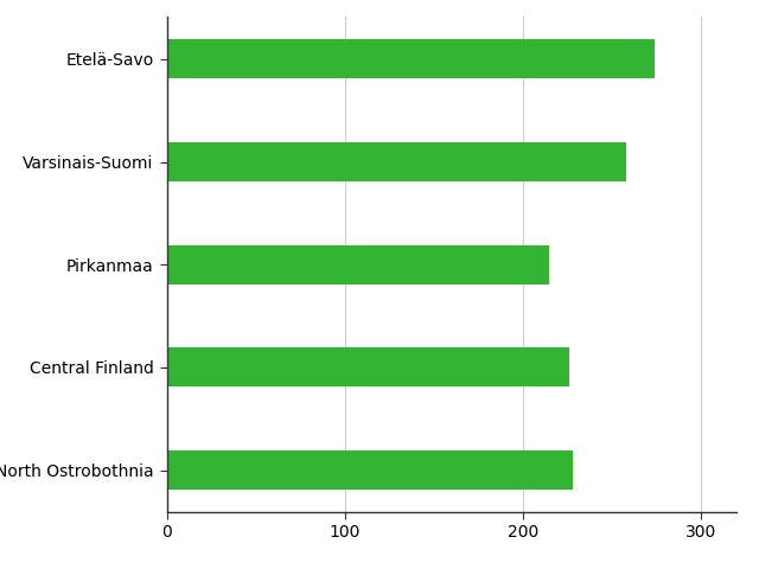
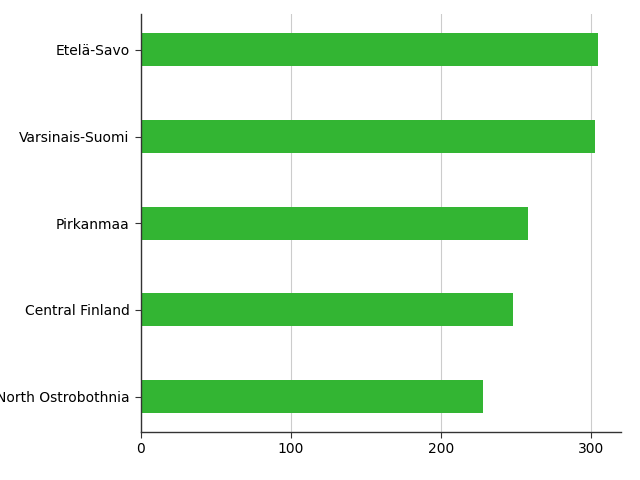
Etelä-Savo: 274 -> 305
Varsinais-Suomi: 258 -> 303
Pirkanmaa: 215 -> 258
Central Finland: 226 -> 248
